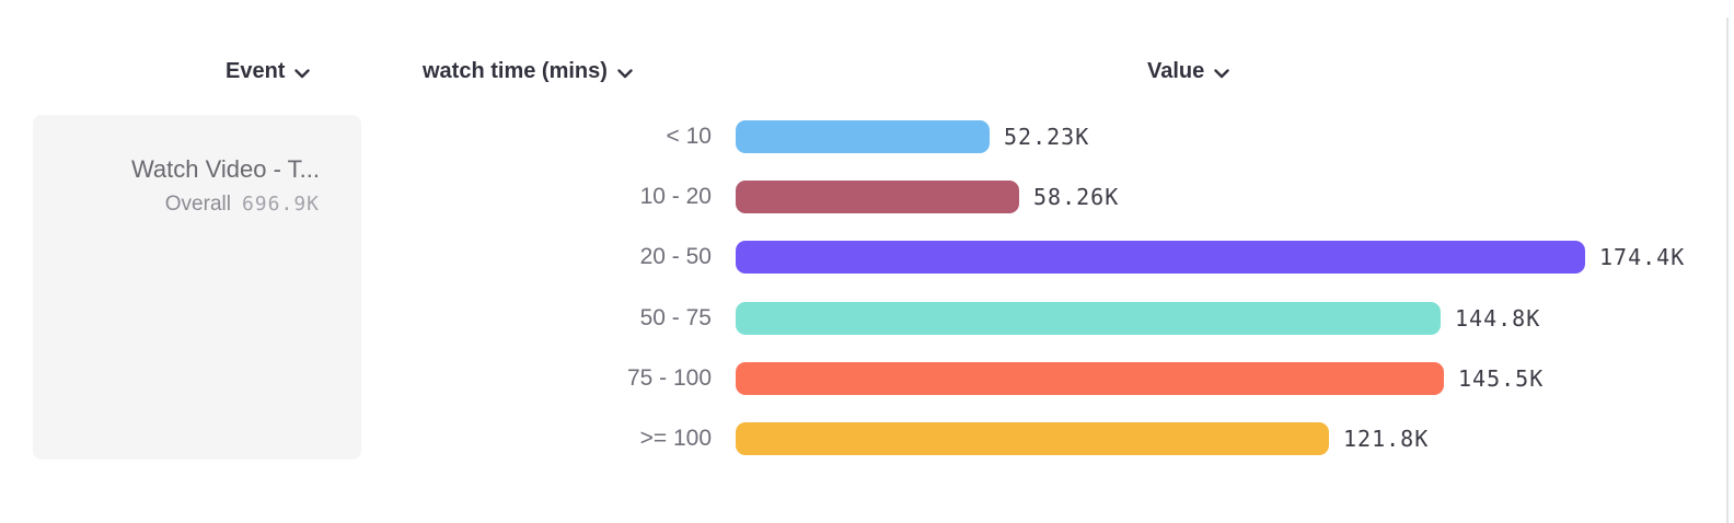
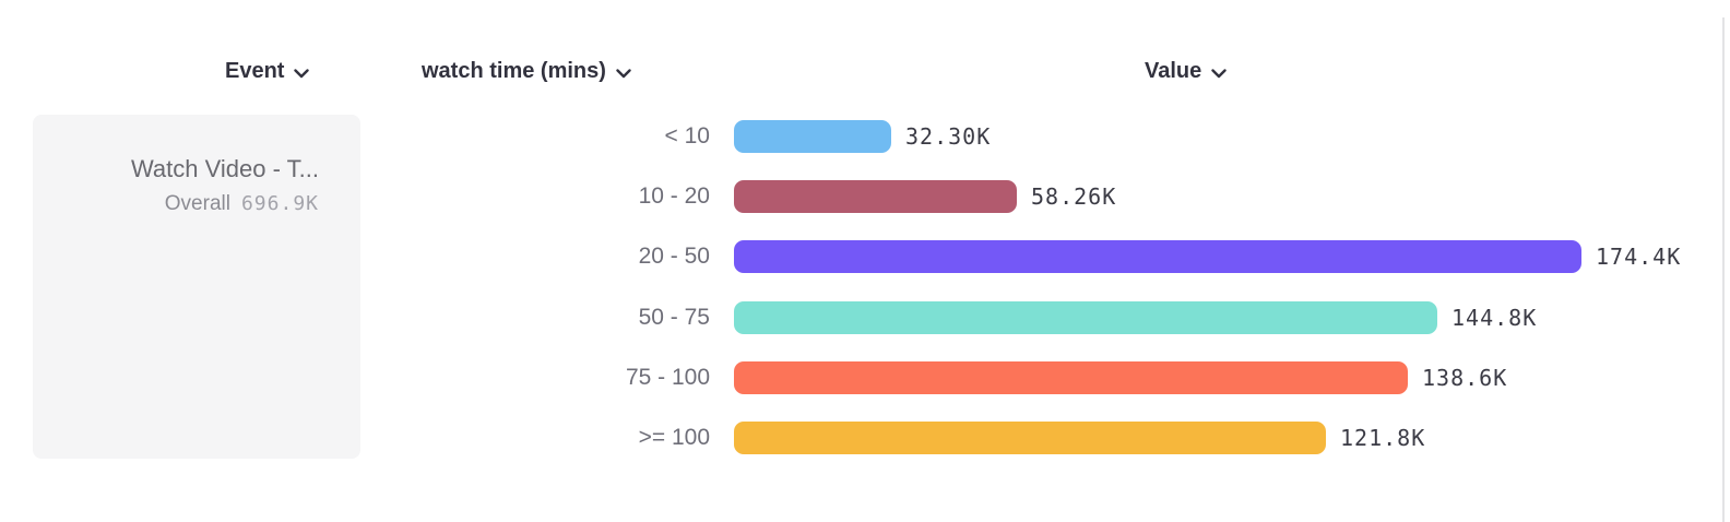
< 10: 52.23K -> 32.30K
75 - 100: 145.5K -> 138.6K
